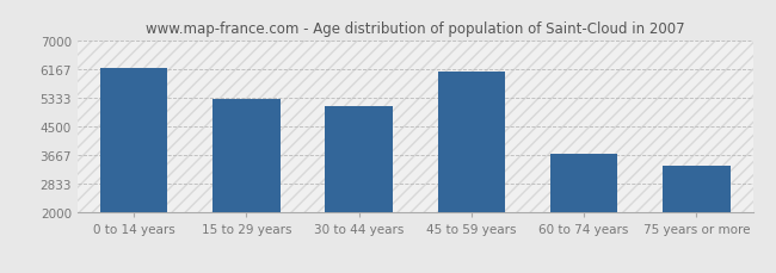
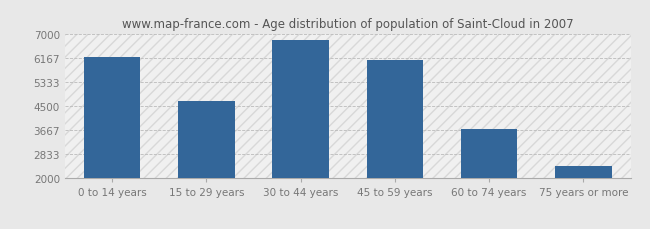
15 to 29 years: 5300 -> 4680
30 to 44 years: 5100 -> 6780
75 years or more: 3350 -> 2430
